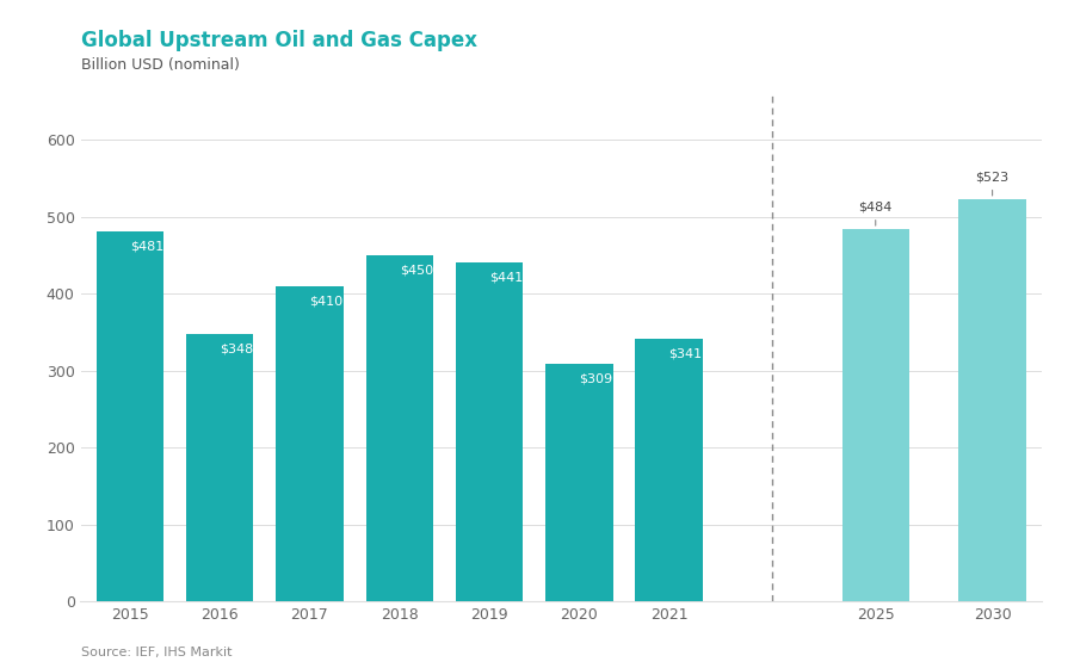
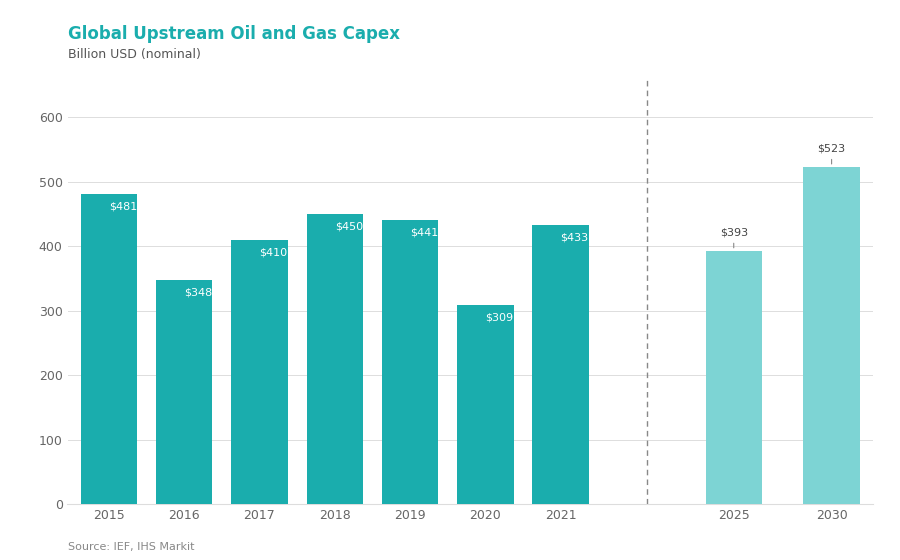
2021: $341 -> $433
2025: $484 -> $393
